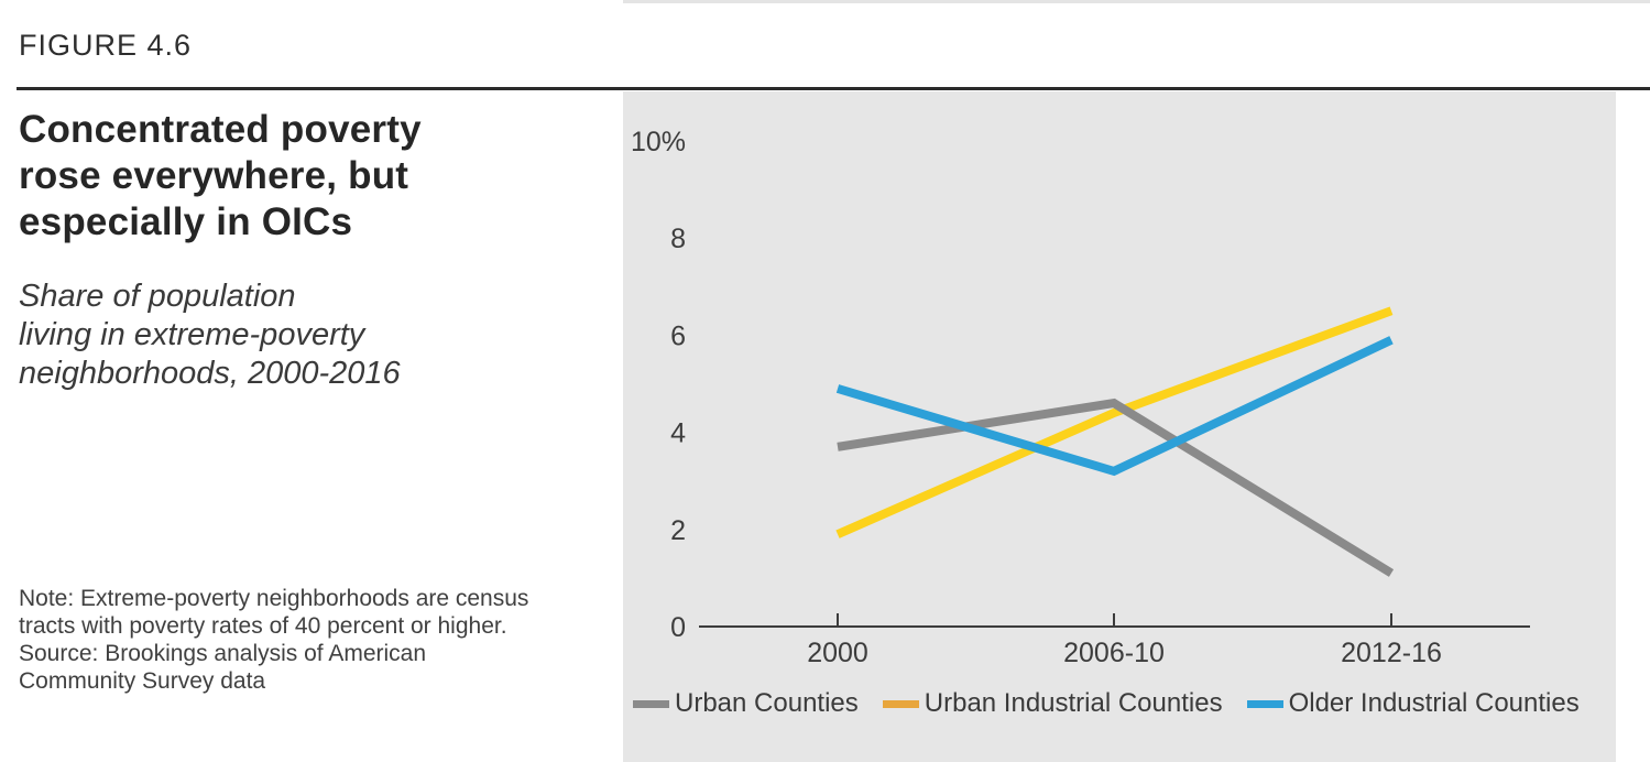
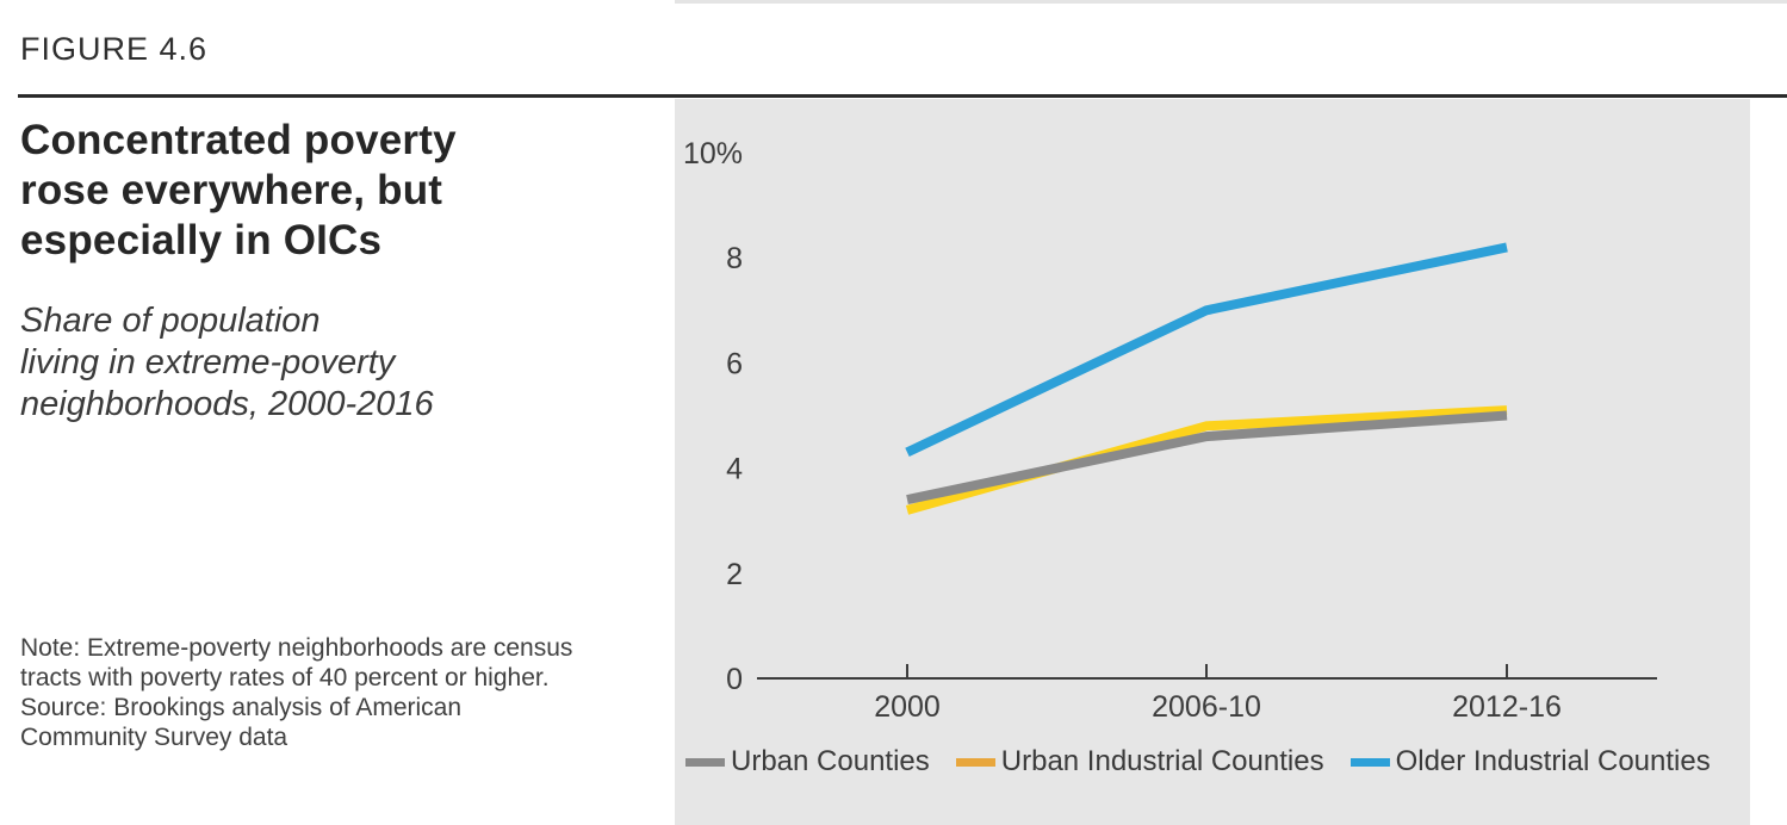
Urban Counties/2000: 3.7% -> 3.4%
Urban Industrial Counties/2000: 1.9% -> 3.2%
Older Industrial Counties/2000: 4.9% -> 4.3%
Urban Industrial Counties/2006-10: 4.4% -> 4.8%
Older Industrial Counties/2006-10: 3.2% -> 7.0%
Urban Counties/2012-16: 1.1% -> 5.0%
Urban Industrial Counties/2012-16: 6.5% -> 5.1%
Older Industrial Counties/2012-16: 5.9% -> 8.2%
